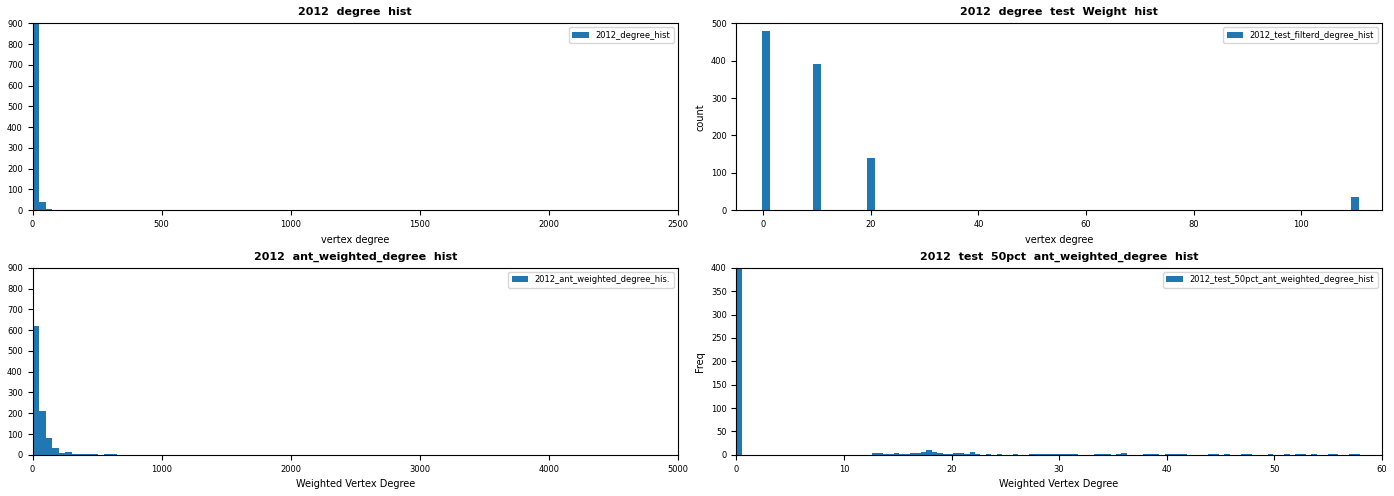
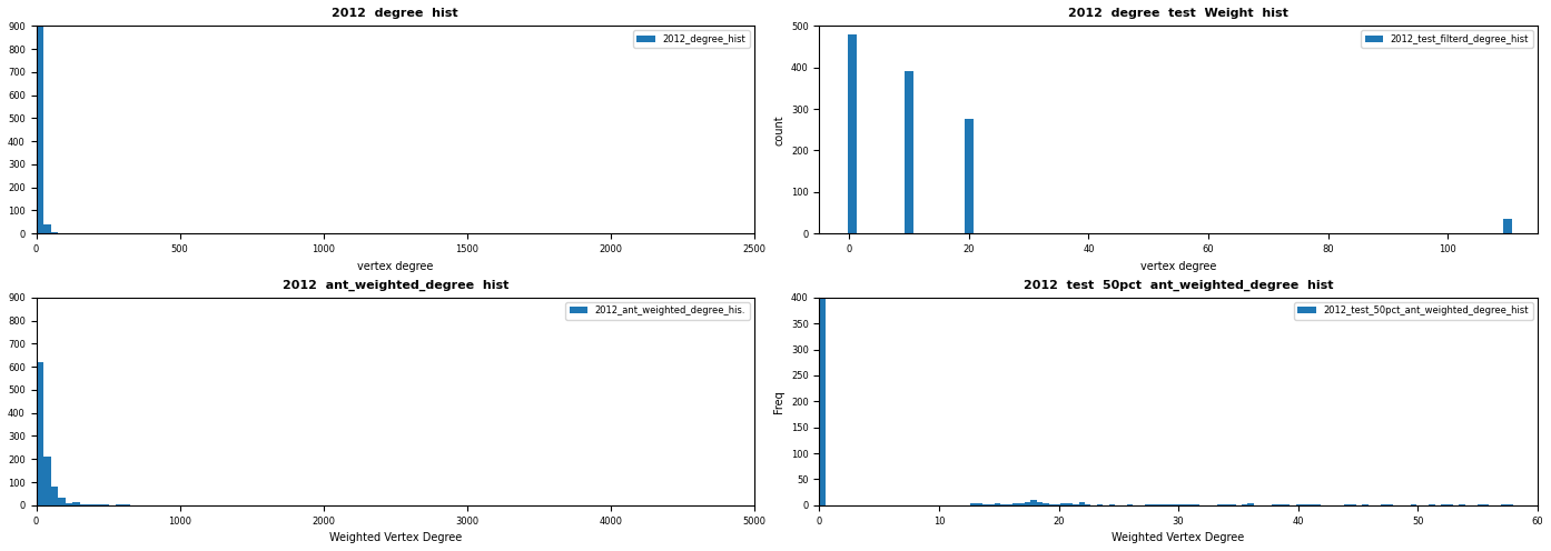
2012 degree test Weight hist/20: 140 -> 275
